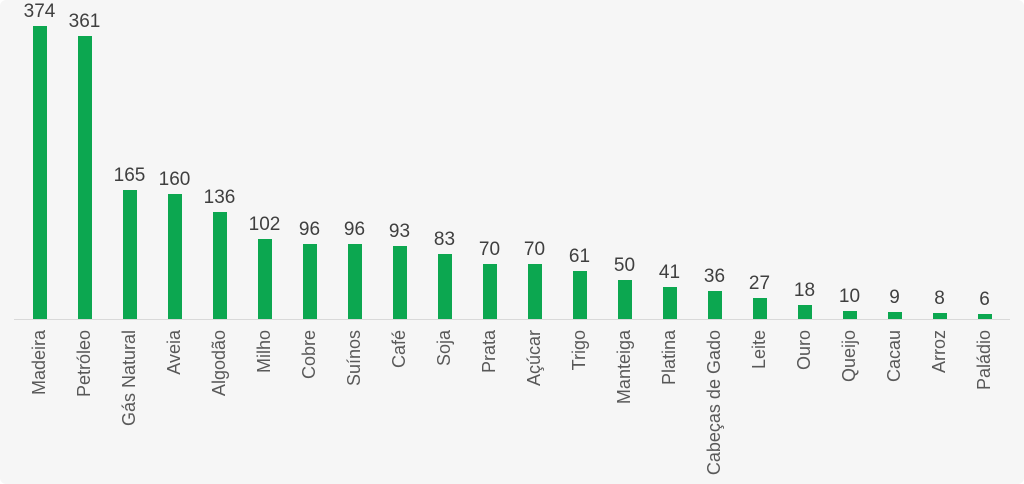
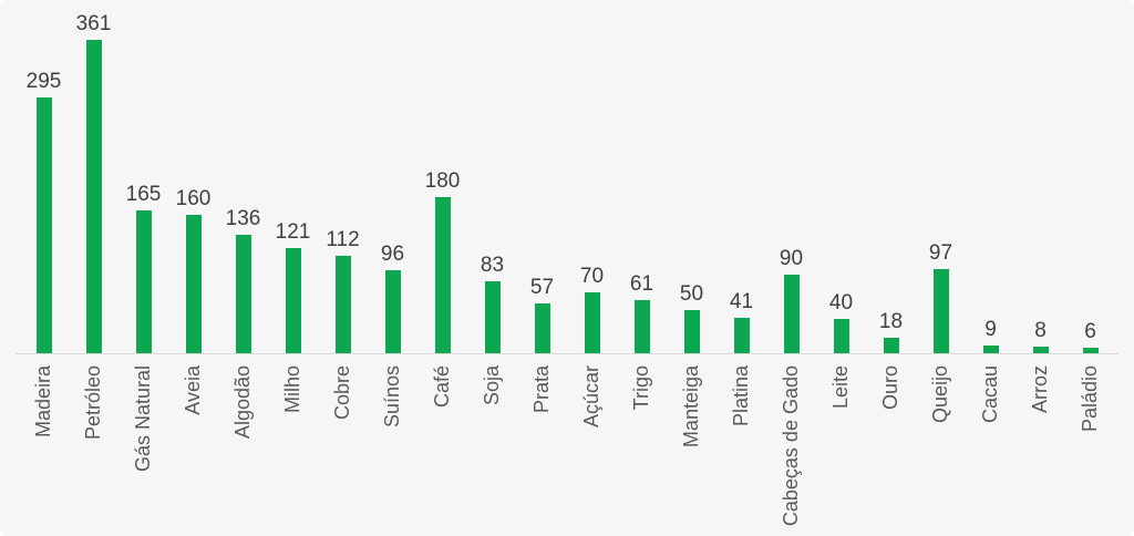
Madeira: 374 -> 295
Milho: 102 -> 121
Cobre: 96 -> 112
Café: 93 -> 180
Prata: 70 -> 57
Cabeças de Gado: 36 -> 90
Leite: 27 -> 40
Queijo: 10 -> 97
